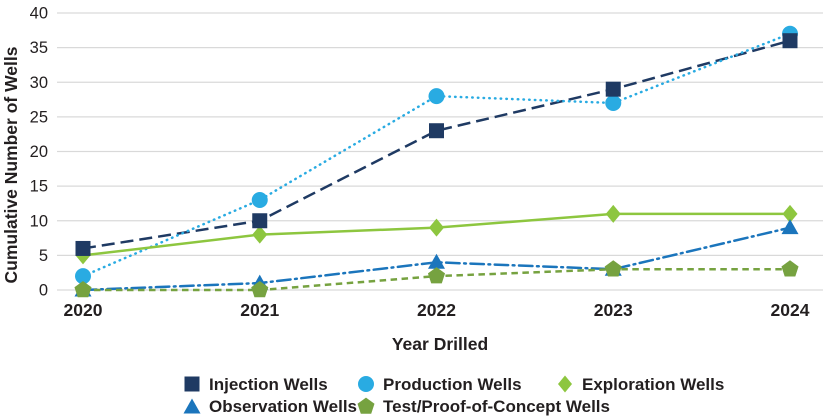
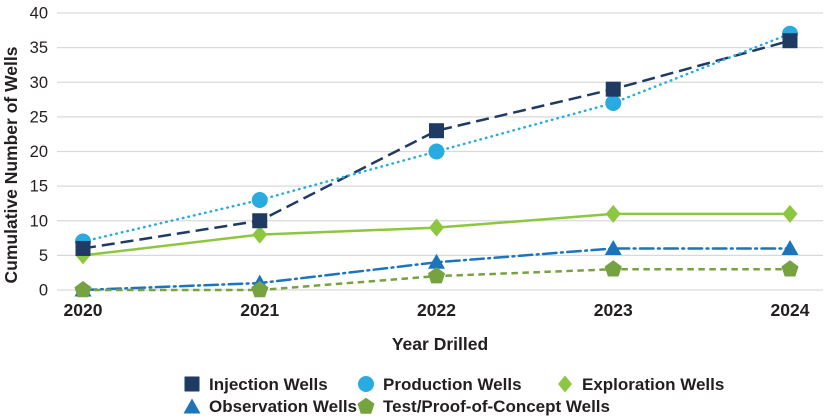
Production Wells/2020: 2 -> 7
Production Wells/2022: 28 -> 20
Observation Wells/2023: 3 -> 6
Observation Wells/2024: 9 -> 6
